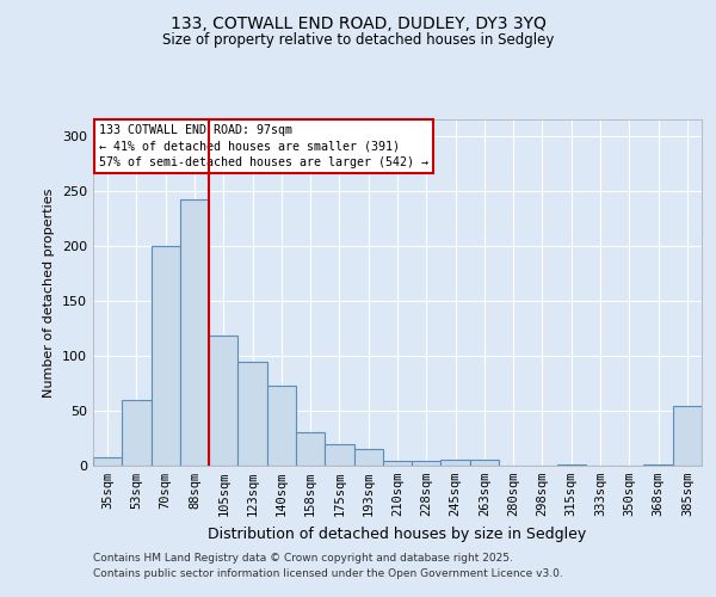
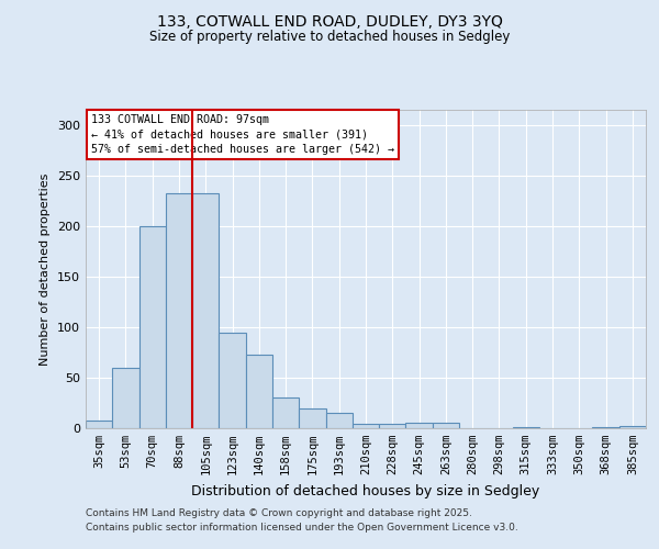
88sqm: 242 -> 232
105sqm: 118 -> 232
385sqm: 54 -> 2
